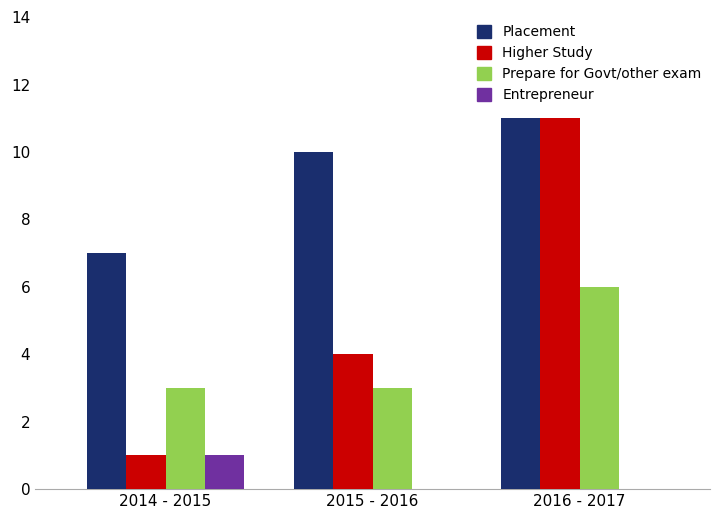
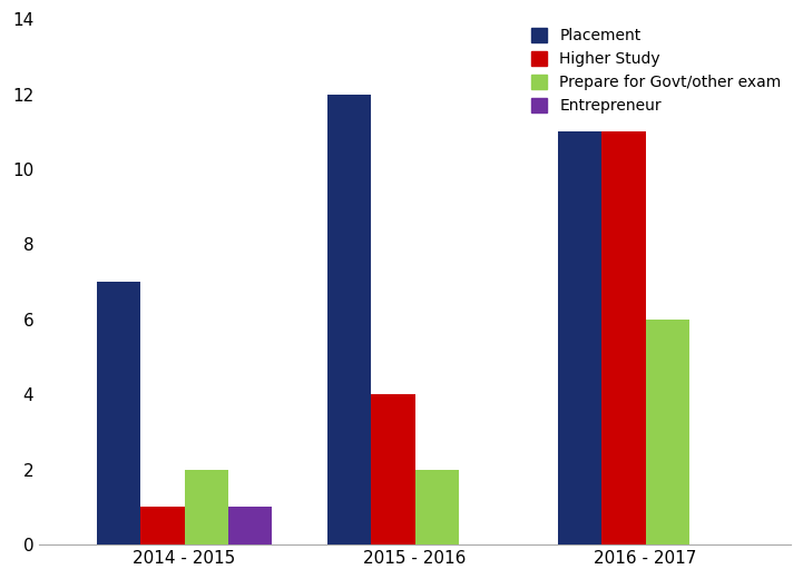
Prepare for Govt/other exam/2014 - 2015: 3 -> 2
Placement/2015 - 2016: 10 -> 12
Prepare for Govt/other exam/2015 - 2016: 3 -> 2
